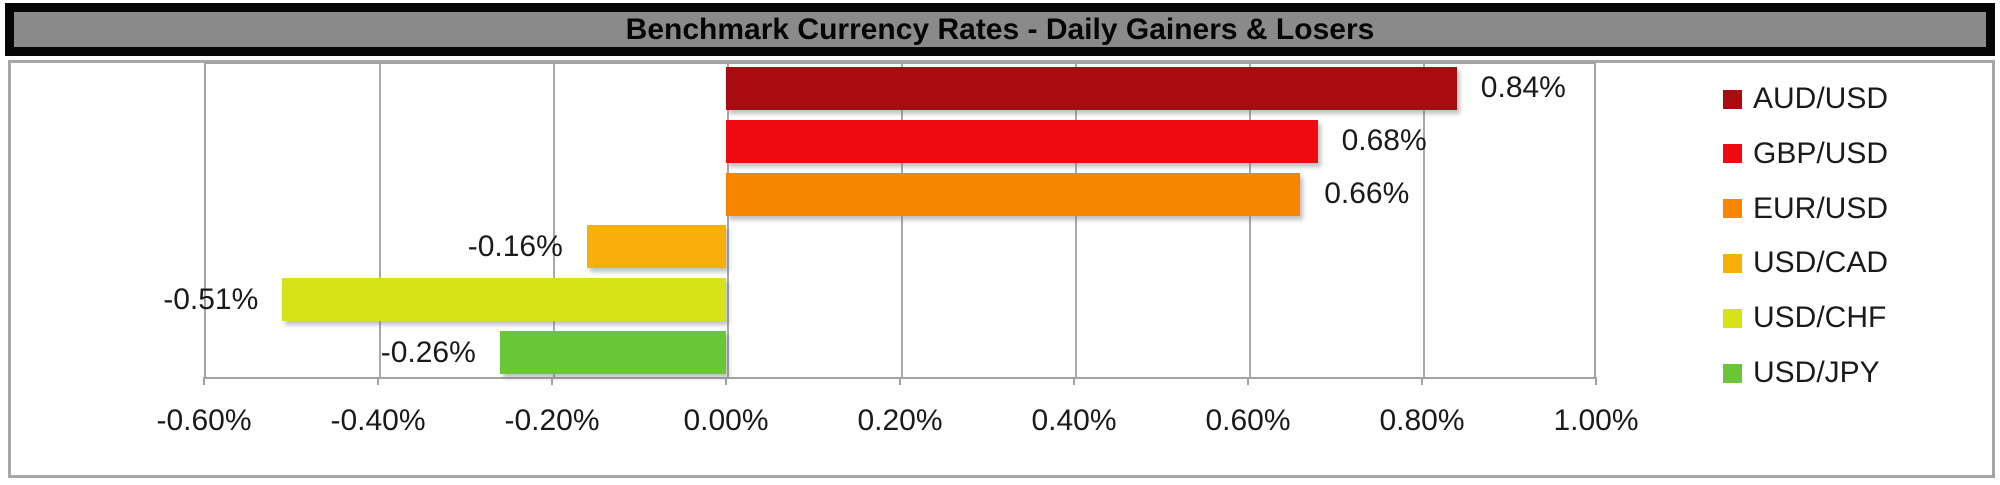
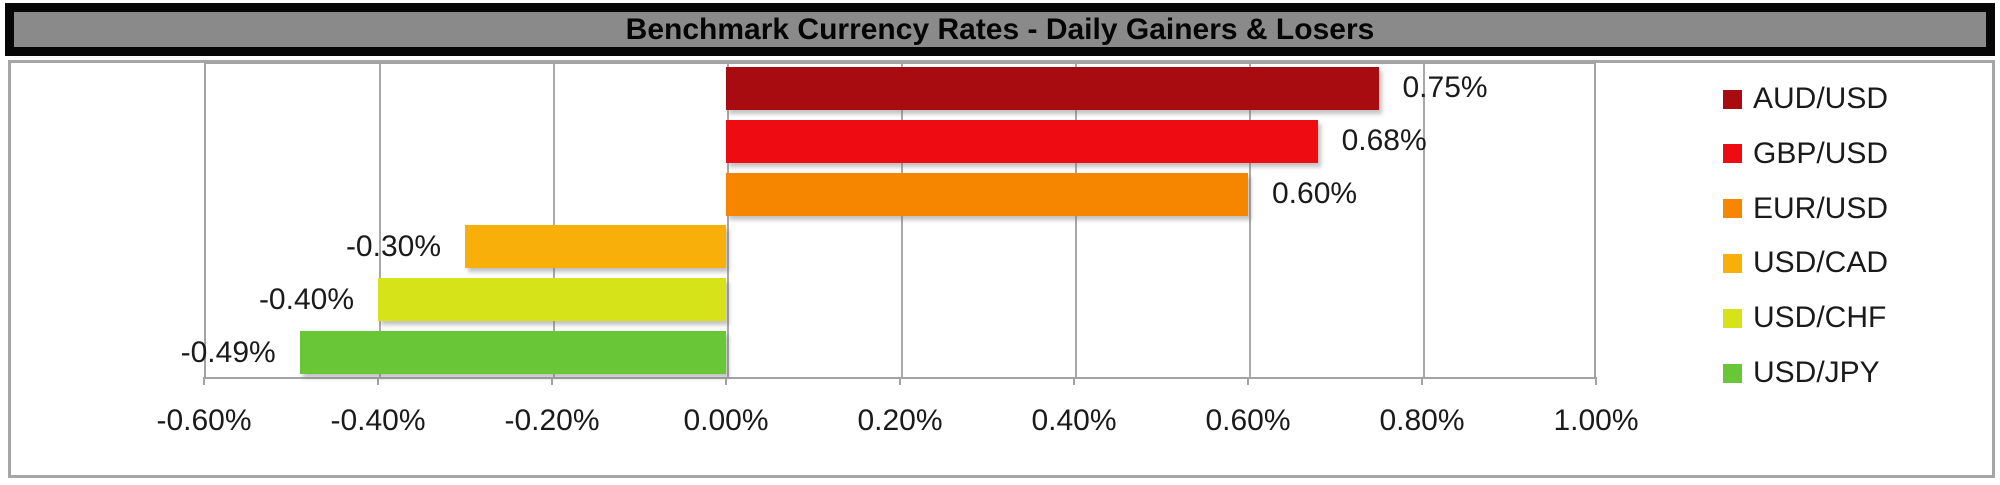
AUD/USD: 0.84% -> 0.75%
EUR/USD: 0.66% -> 0.60%
USD/CAD: -0.16% -> -0.30%
USD/CHF: -0.51% -> -0.40%
USD/JPY: -0.26% -> -0.49%
